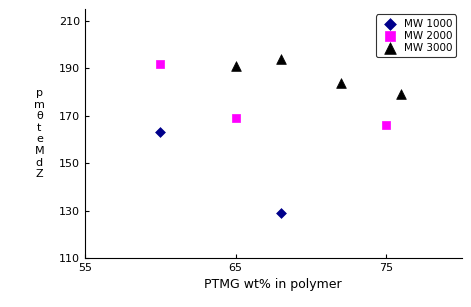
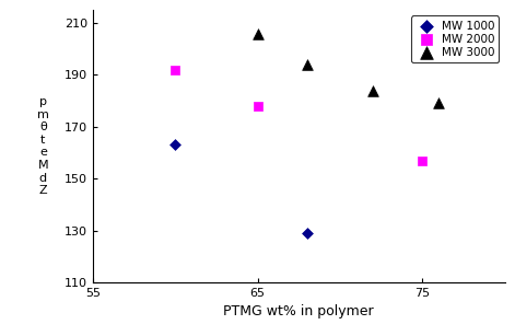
MW 2000/65: 169 -> 178
MW 3000/65: 191 -> 206
MW 2000/75: 166 -> 157
